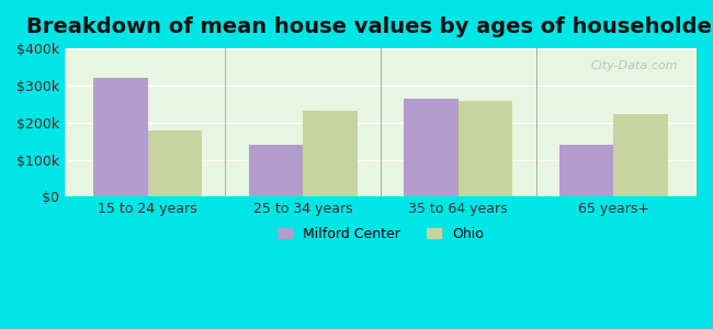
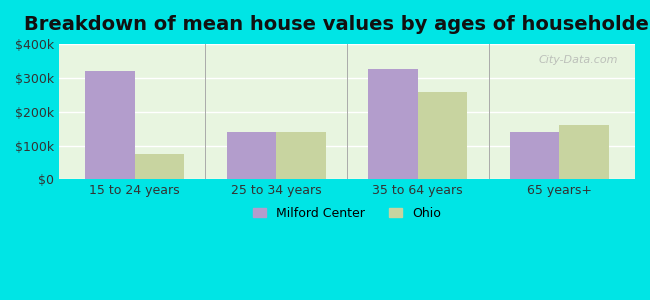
Ohio/15 to 24 years: $178k -> $75k
Ohio/25 to 34 years: $232k -> $140k
Milford Center/35 to 64 years: $263k -> $325k
Ohio/65 years+: $222k -> $160k
